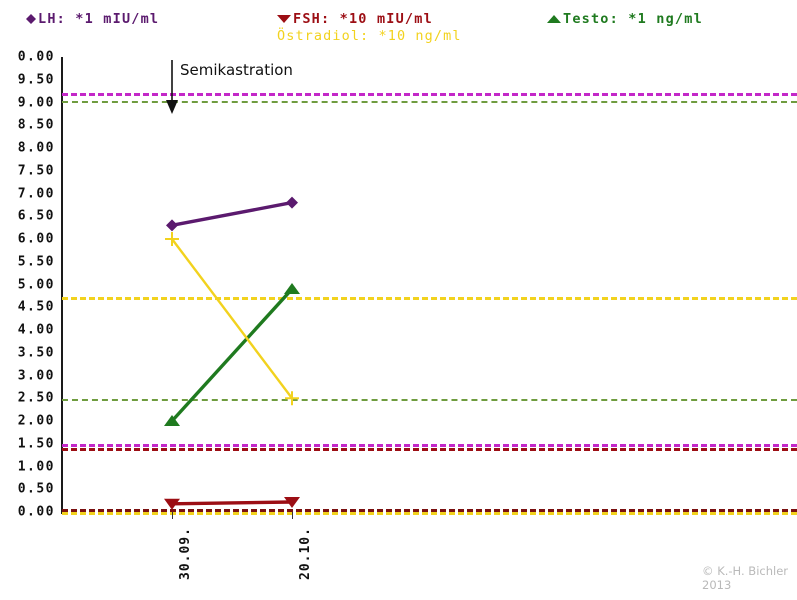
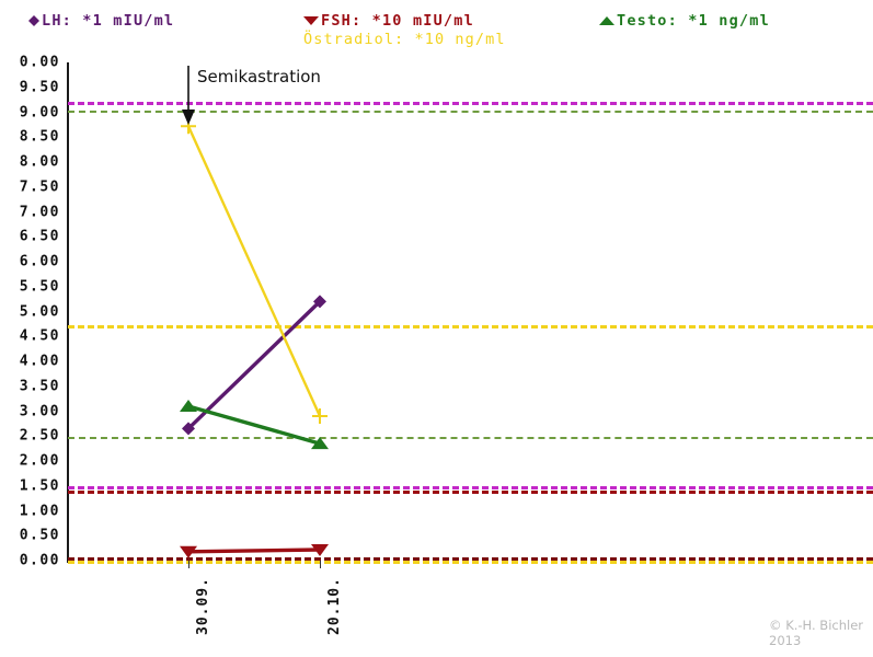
LH: *1 mIU/ml/30.09.: 6.3 -> 2.6
Testo: *1 ng/ml/30.09.: 2.0 -> 3.1
Östradiol: *10 ng/ml/30.09.: 6.0 -> 8.7
LH: *1 mIU/ml/20.10.: 6.8 -> 5.2
Testo: *1 ng/ml/20.10.: 4.9 -> 2.4
Östradiol: *10 ng/ml/20.10.: 2.5 -> 2.9
